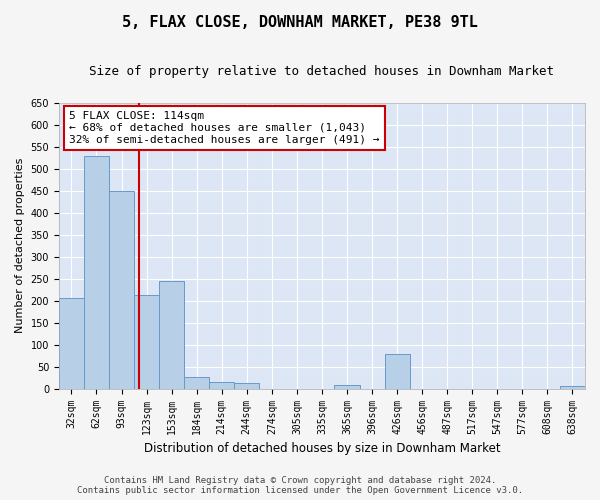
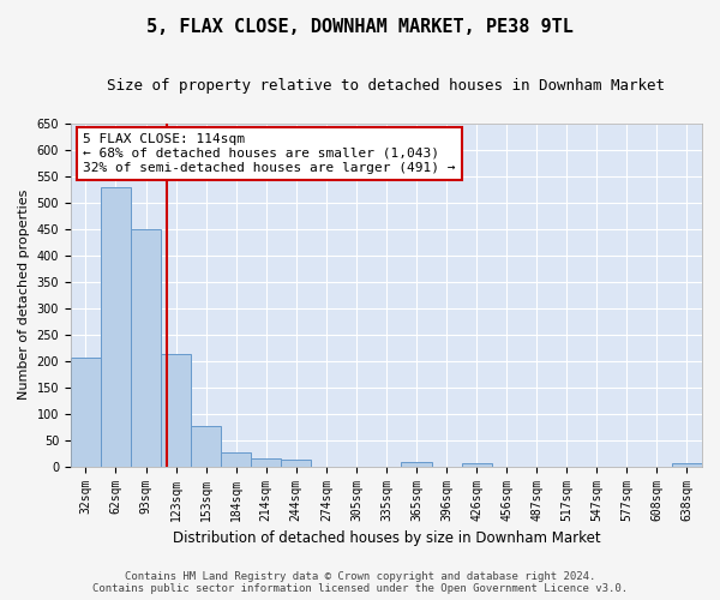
153sqm: 245 -> 76
426sqm: 80 -> 6
